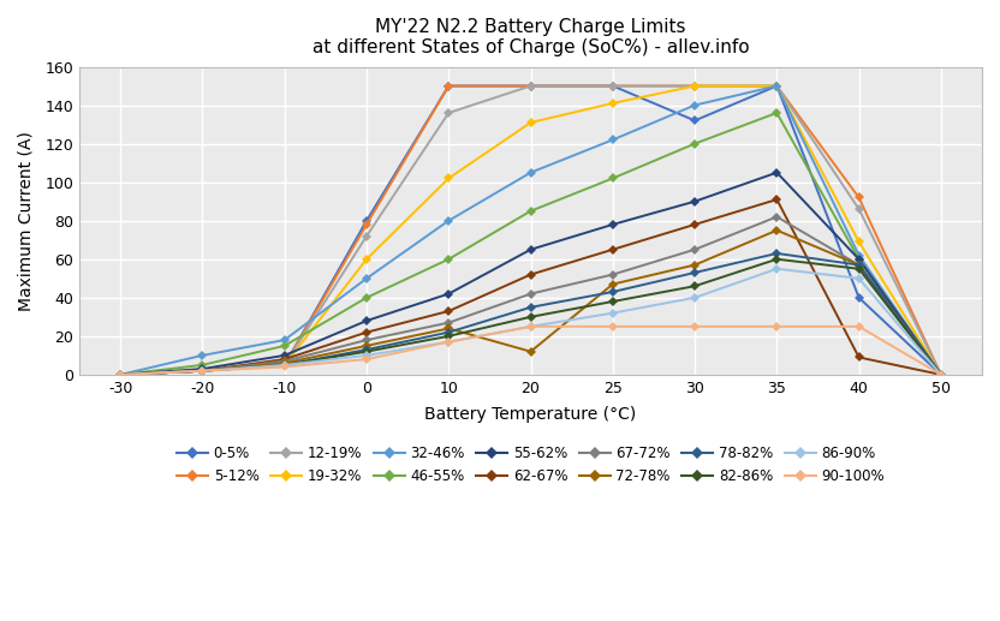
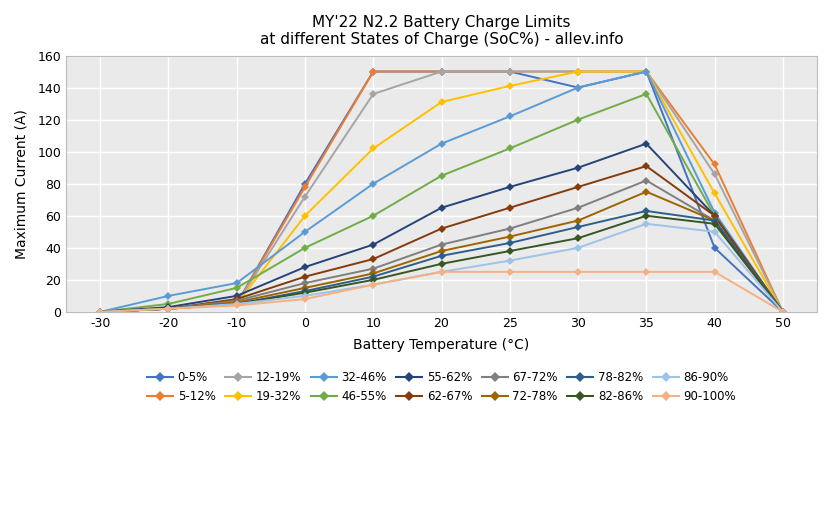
72-78%/20: 12 -> 38
0-5%/30: 132 -> 140
19-32%/40: 69 -> 74
62-67%/40: 9 -> 60
